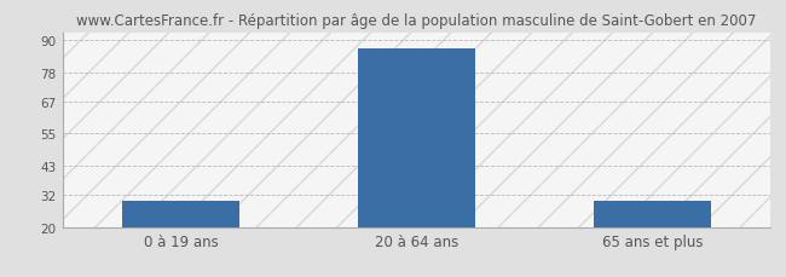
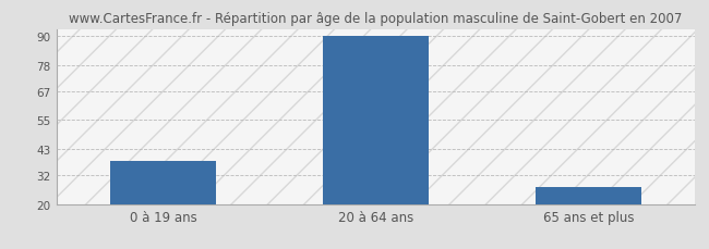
0 à 19 ans: 30 -> 38
20 à 64 ans: 87 -> 90
65 ans et plus: 30 -> 27
